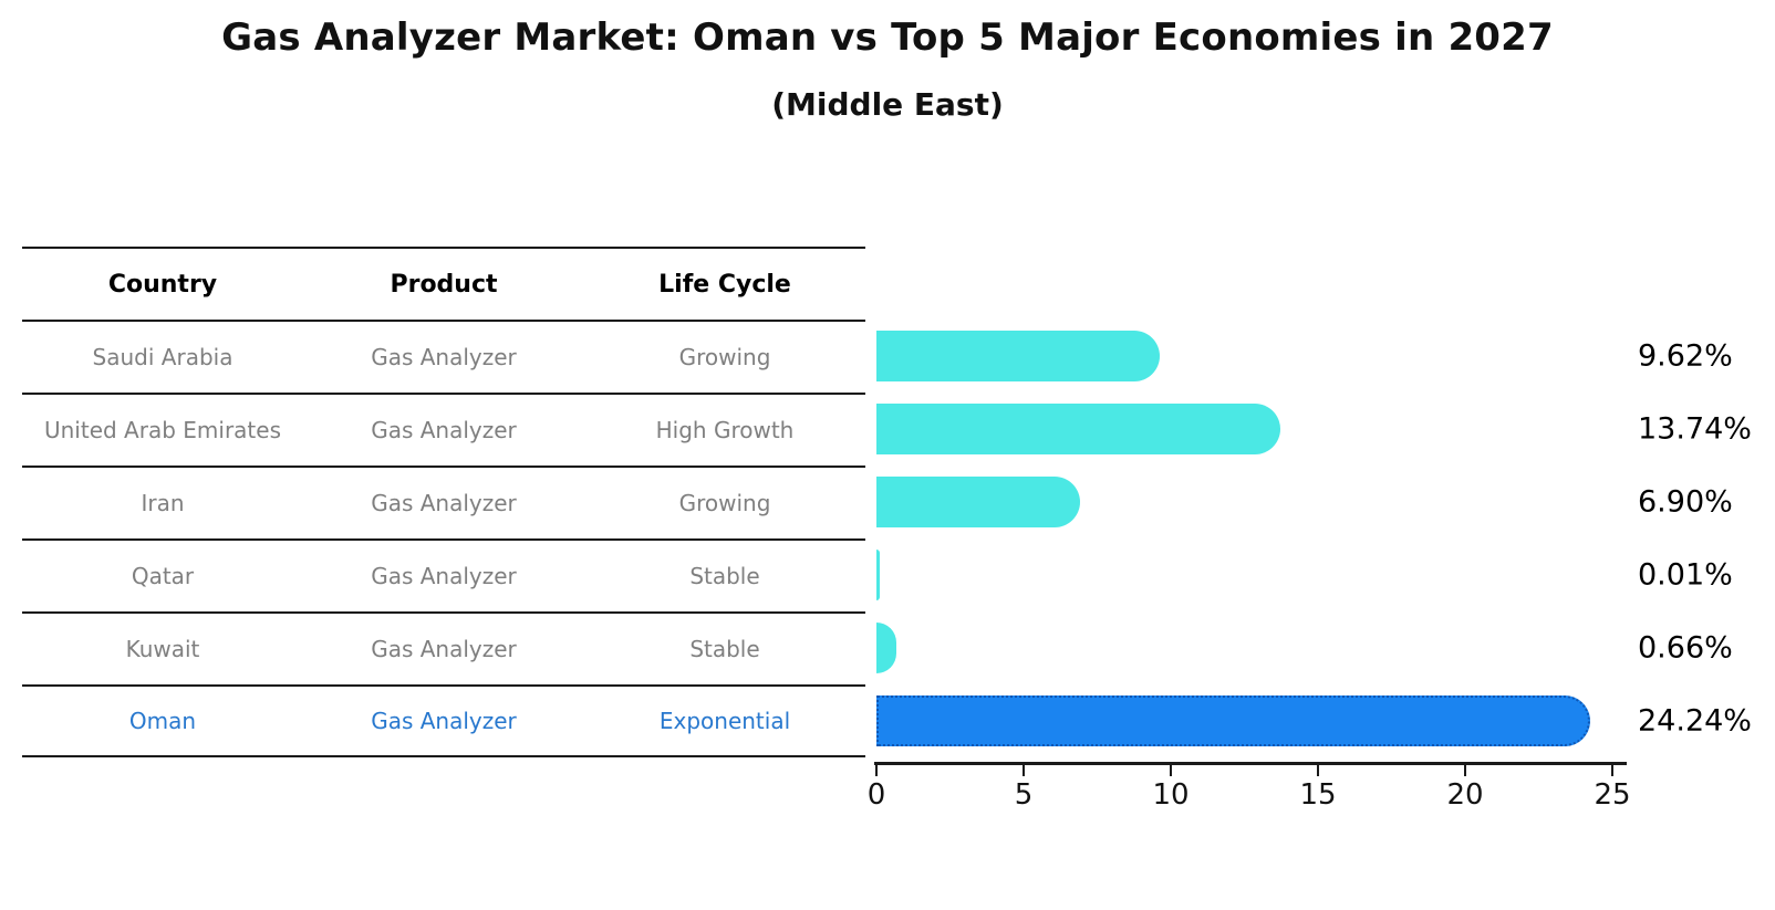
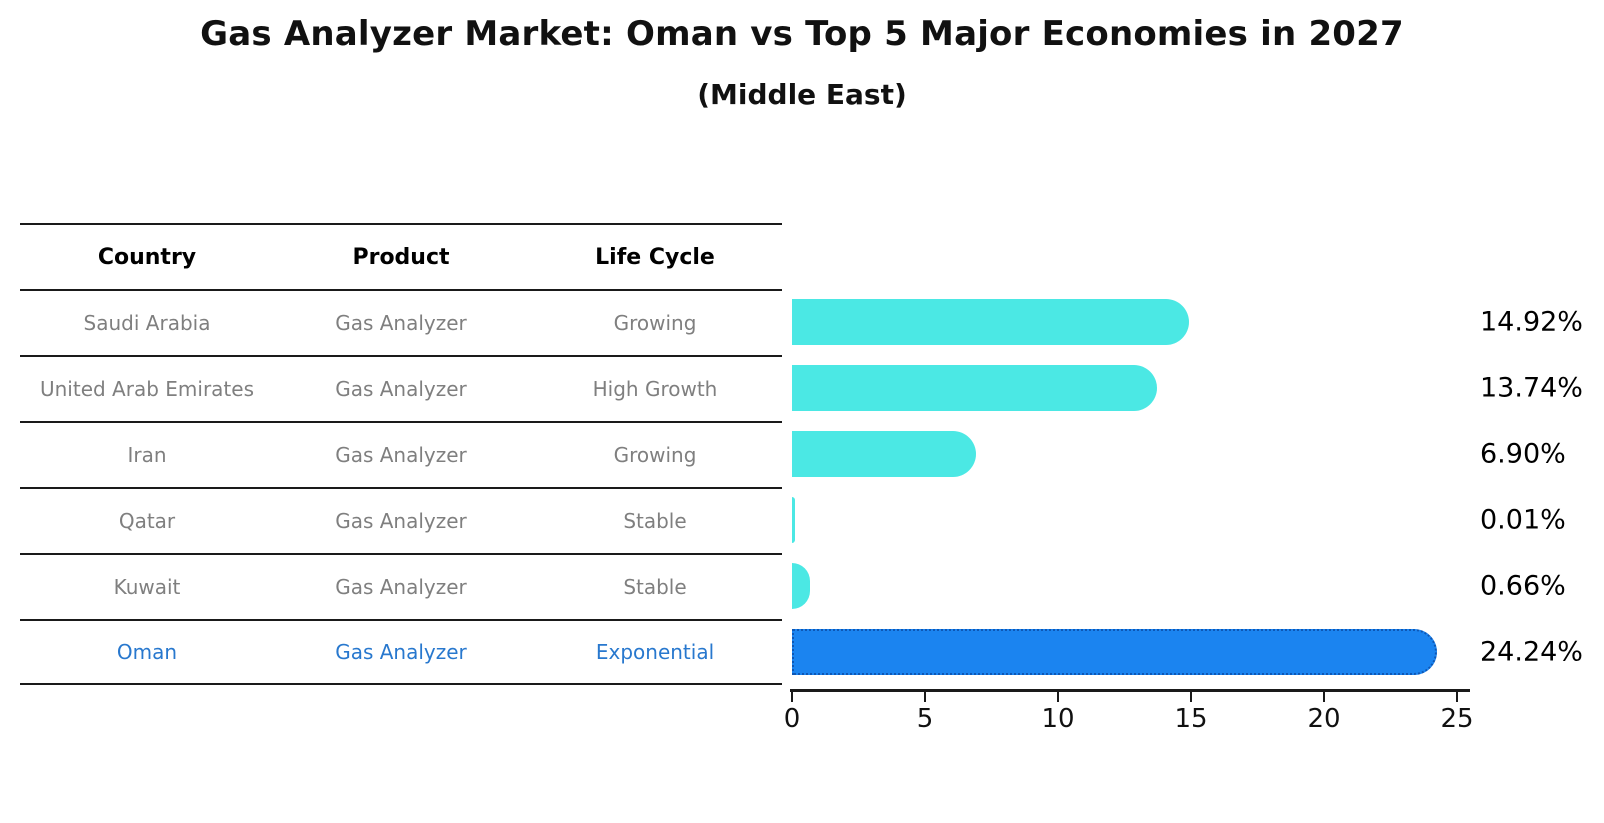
Saudi Arabia: 9.62% -> 14.92%
